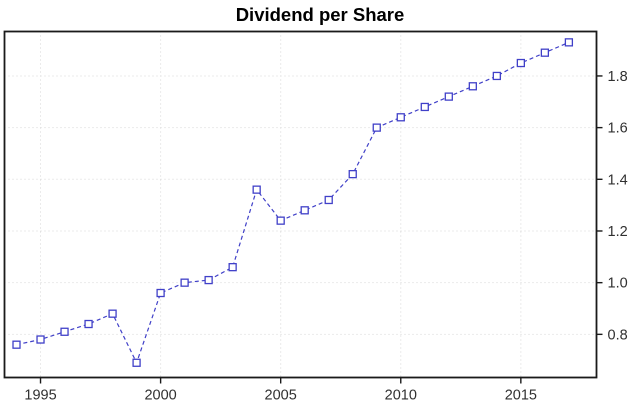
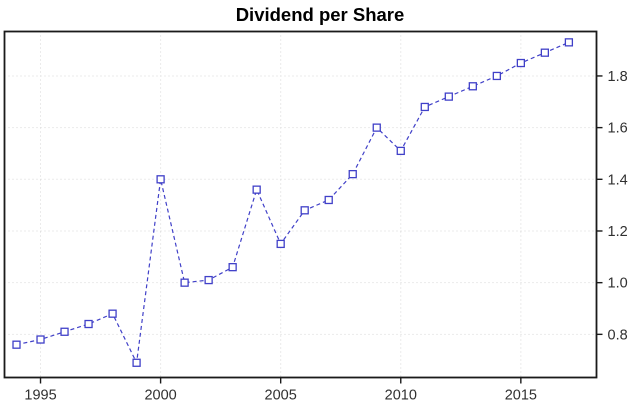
2000: 0.96 -> 1.40
2005: 1.24 -> 1.15
2010: 1.64 -> 1.51
